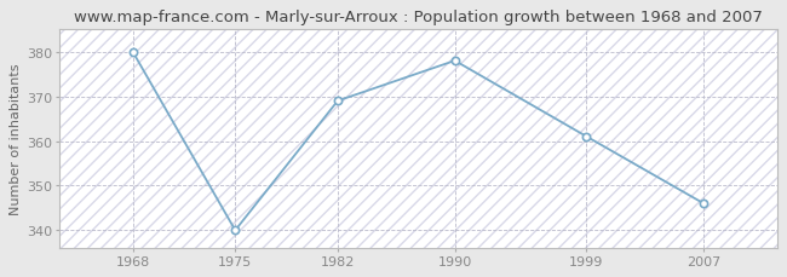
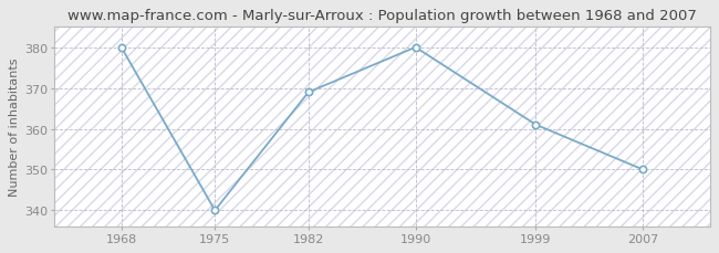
1990: 378 -> 380
2007: 346 -> 350
